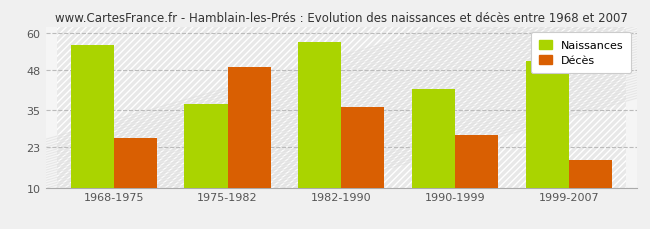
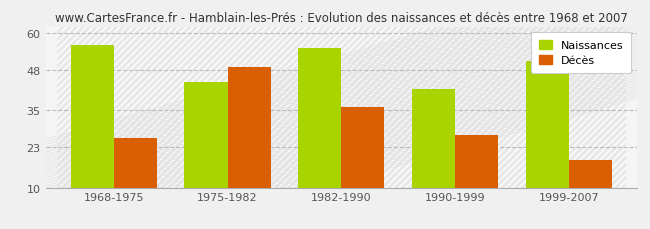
Naissances/1975-1982: 37 -> 44
Naissances/1982-1990: 57 -> 55
